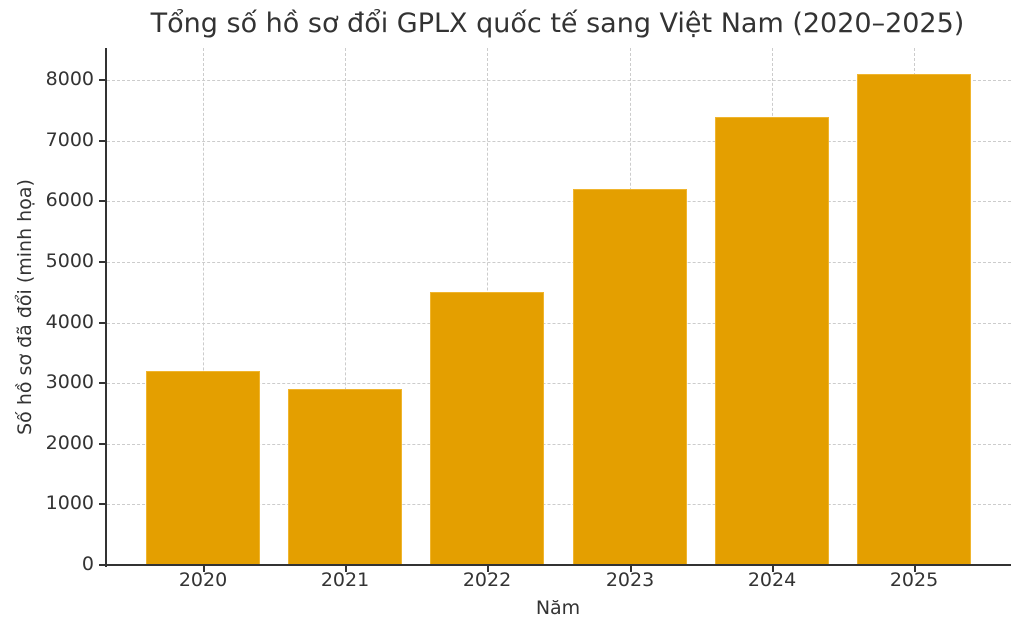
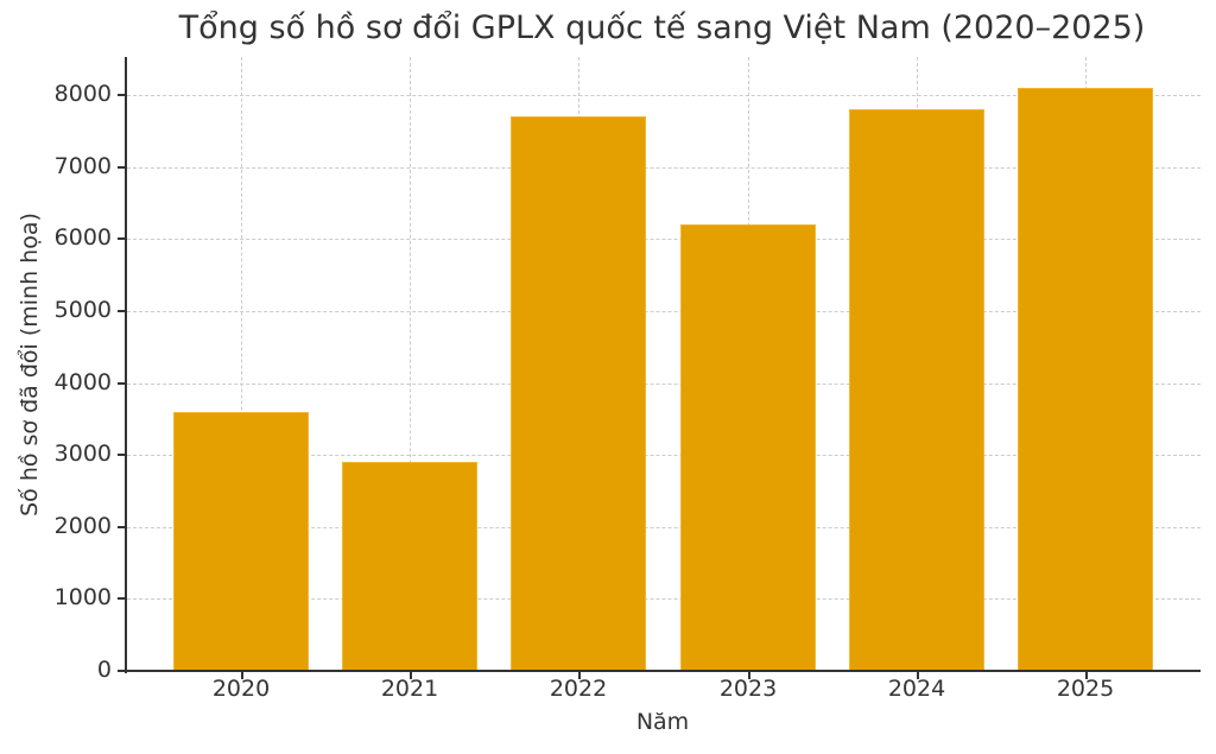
2020: 3200 -> 3600
2022: 4500 -> 7700
2024: 7400 -> 7800
